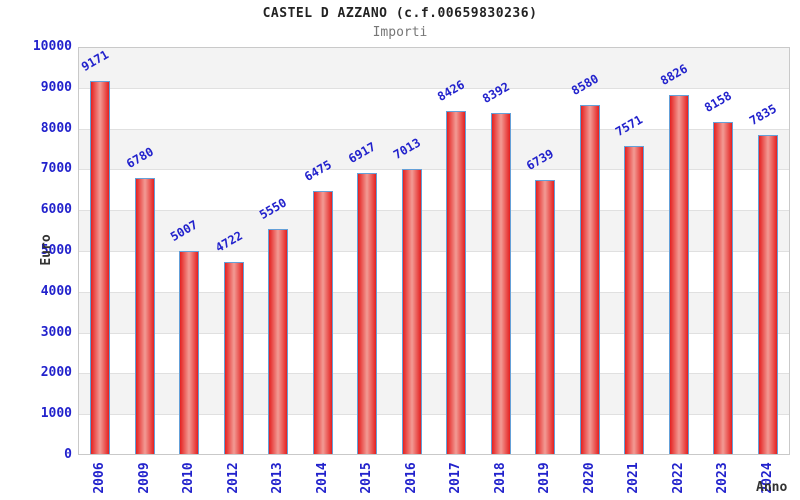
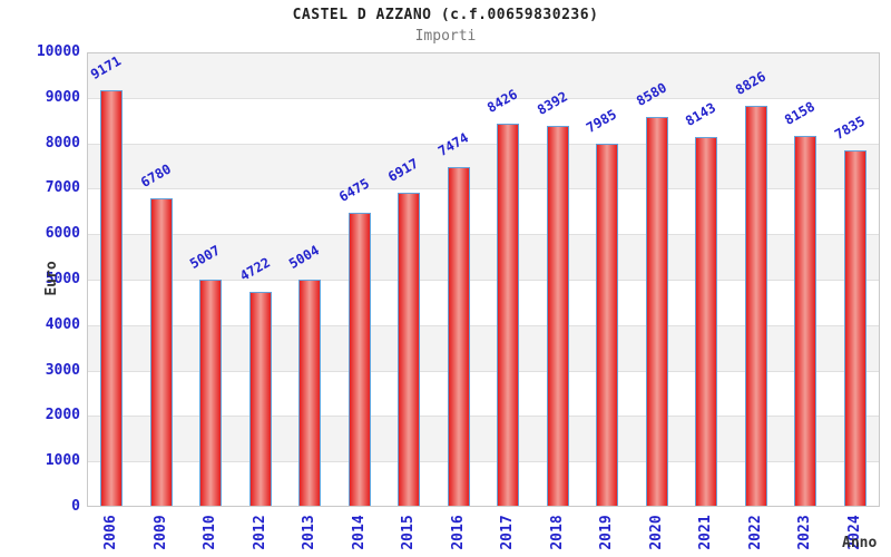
2013: 5550 -> 5004
2016: 7013 -> 7474
2019: 6739 -> 7985
2021: 7571 -> 8143
